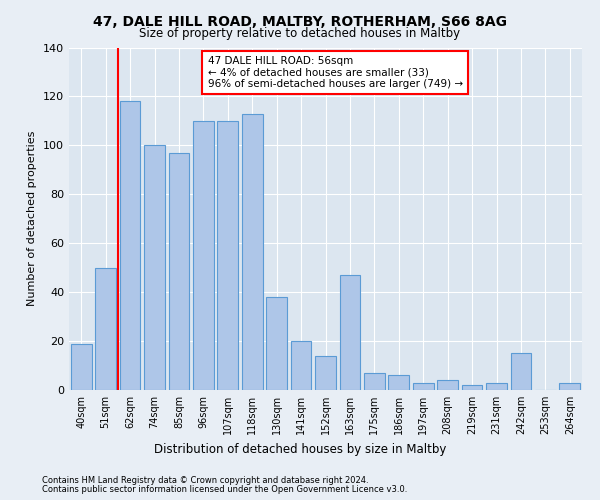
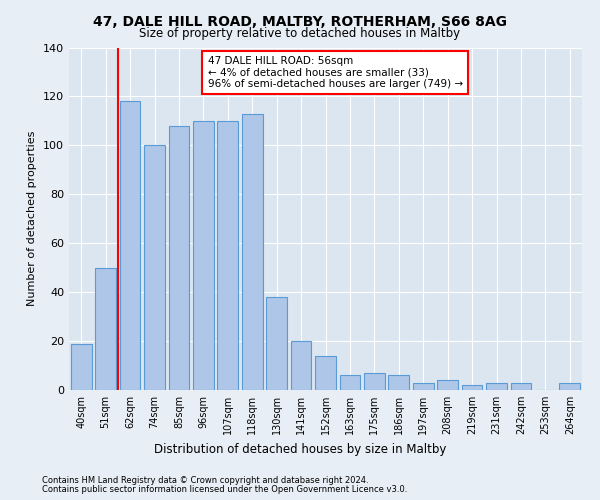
85sqm: 97 -> 108
163sqm: 47 -> 6
242sqm: 15 -> 3
